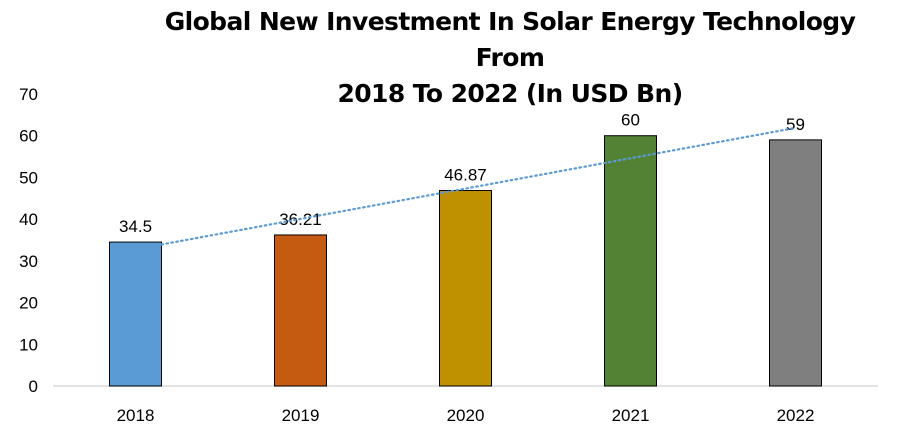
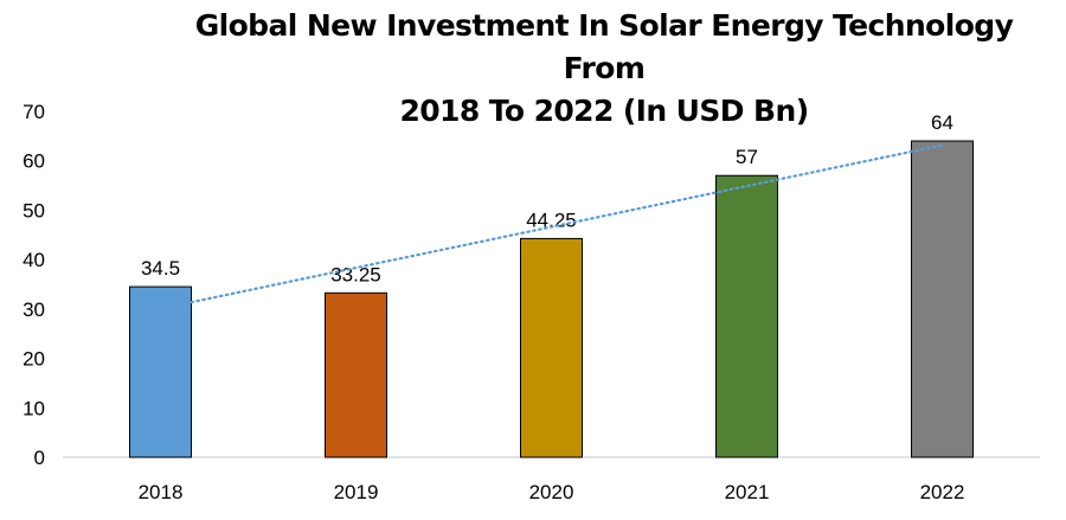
2019: 36.21 -> 33.25
2020: 46.87 -> 44.25
2021: 60 -> 57
2022: 59 -> 64
